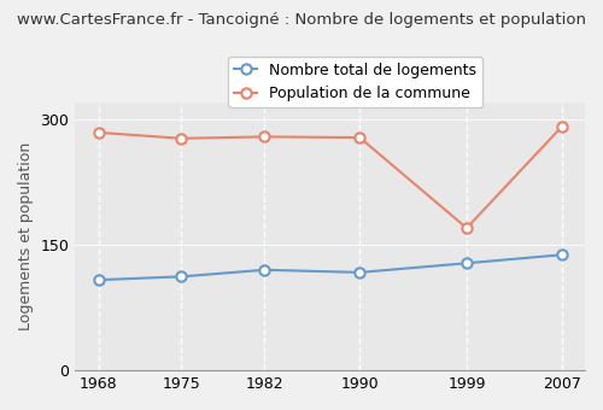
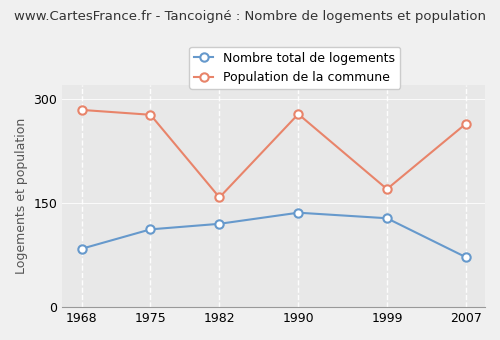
Nombre total de logements/1968: 108 -> 84
Population de la commune/1982: 279 -> 158
Nombre total de logements/1990: 117 -> 136
Nombre total de logements/2007: 138 -> 72
Population de la commune/2007: 291 -> 264
